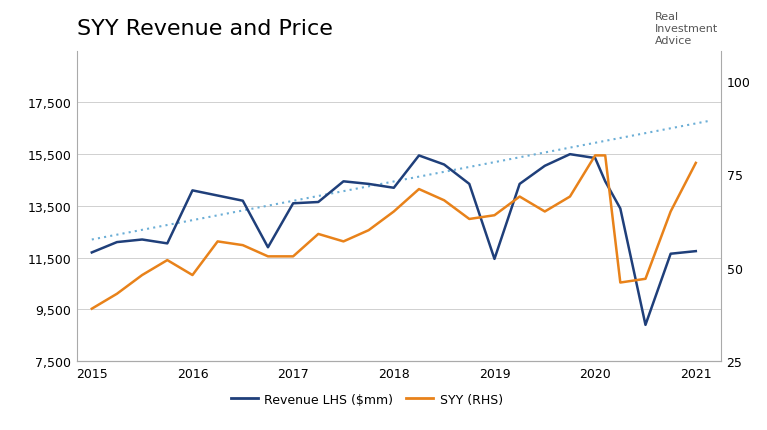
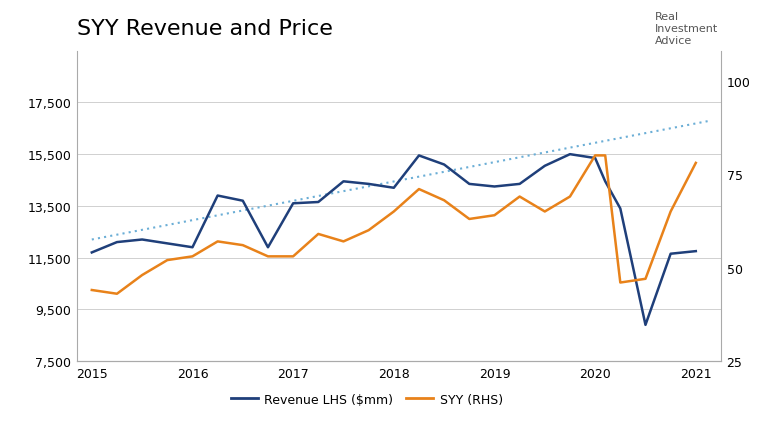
SYY (RHS)/2015: 39 -> 44
Revenue LHS ($mm)/2016: 14,100 -> 11,900
SYY (RHS)/2016: 48 -> 53
Revenue LHS ($mm)/2019: 11,450 -> 14,250
